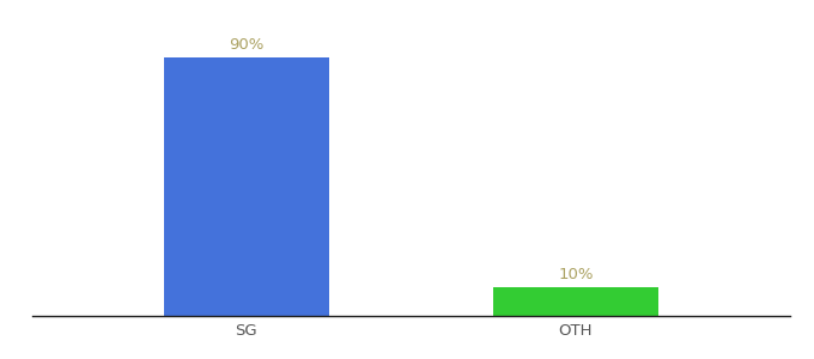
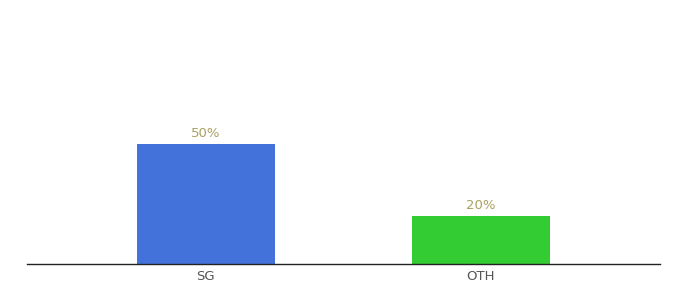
SG: 90% -> 50%
OTH: 10% -> 20%
